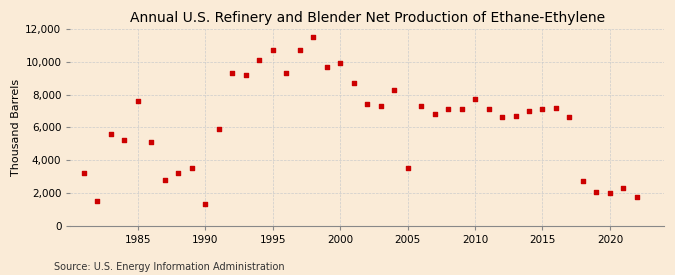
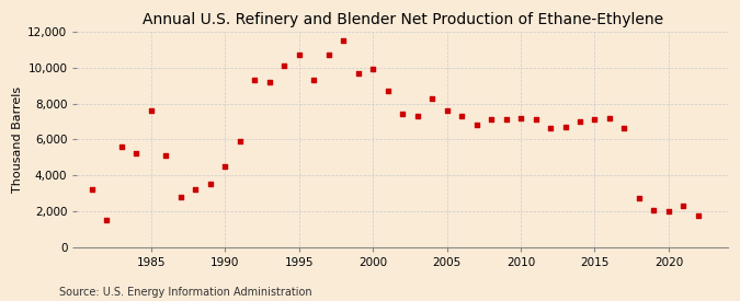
1990: 1,300 -> 4,500
2005: 3,500 -> 7,600
2010: 7,700 -> 7,200
